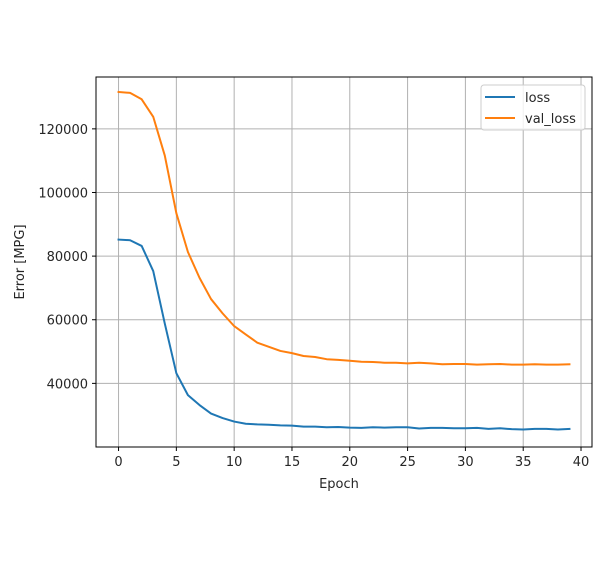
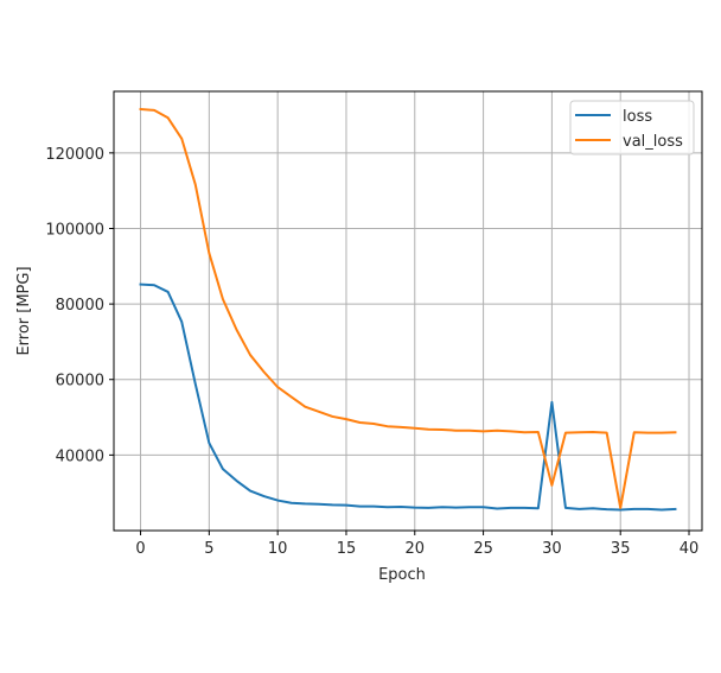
loss/30: 26000 -> 54000
val_loss/30: 46000 -> 32000
val_loss/35: 46000 -> 26000
